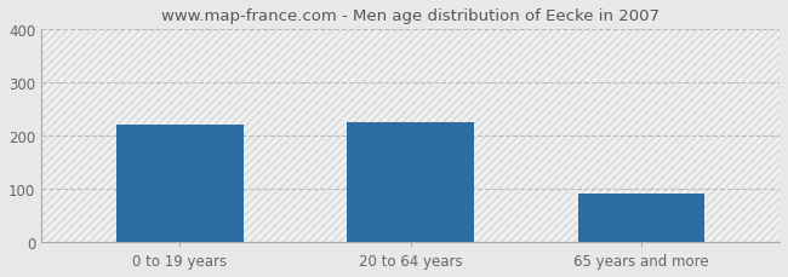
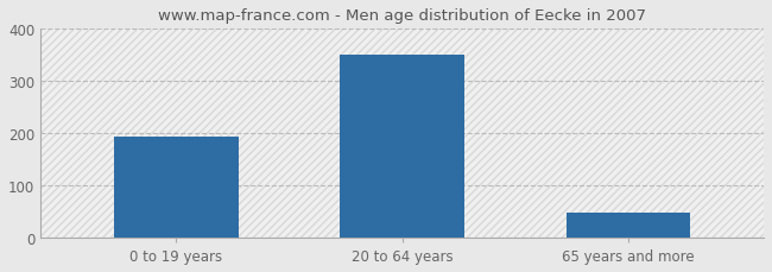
0 to 19 years: 220 -> 193
20 to 64 years: 225 -> 350
65 years and more: 90 -> 47
